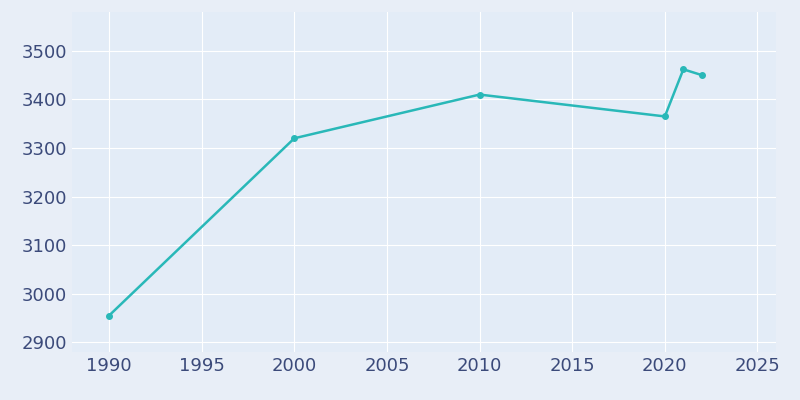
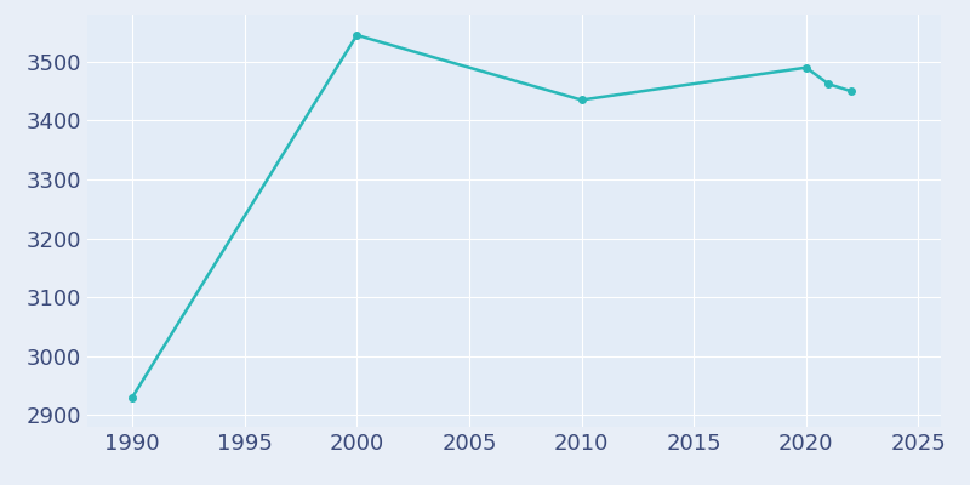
1990: 2955 -> 2930
2000: 3320 -> 3545
2010: 3410 -> 3435
2020: 3365 -> 3490
